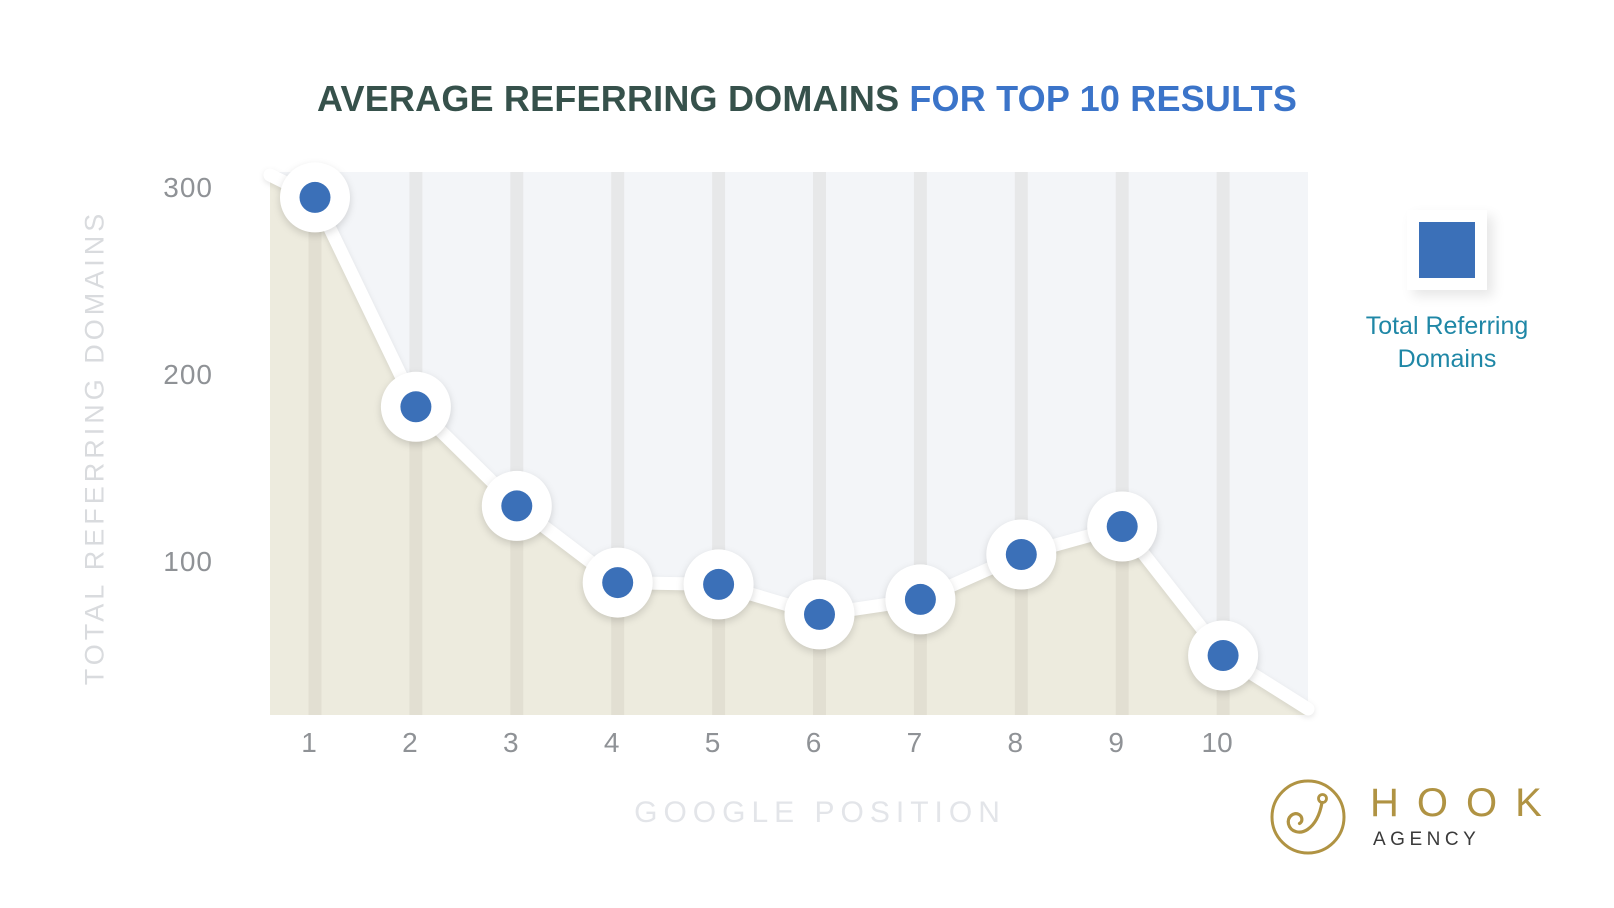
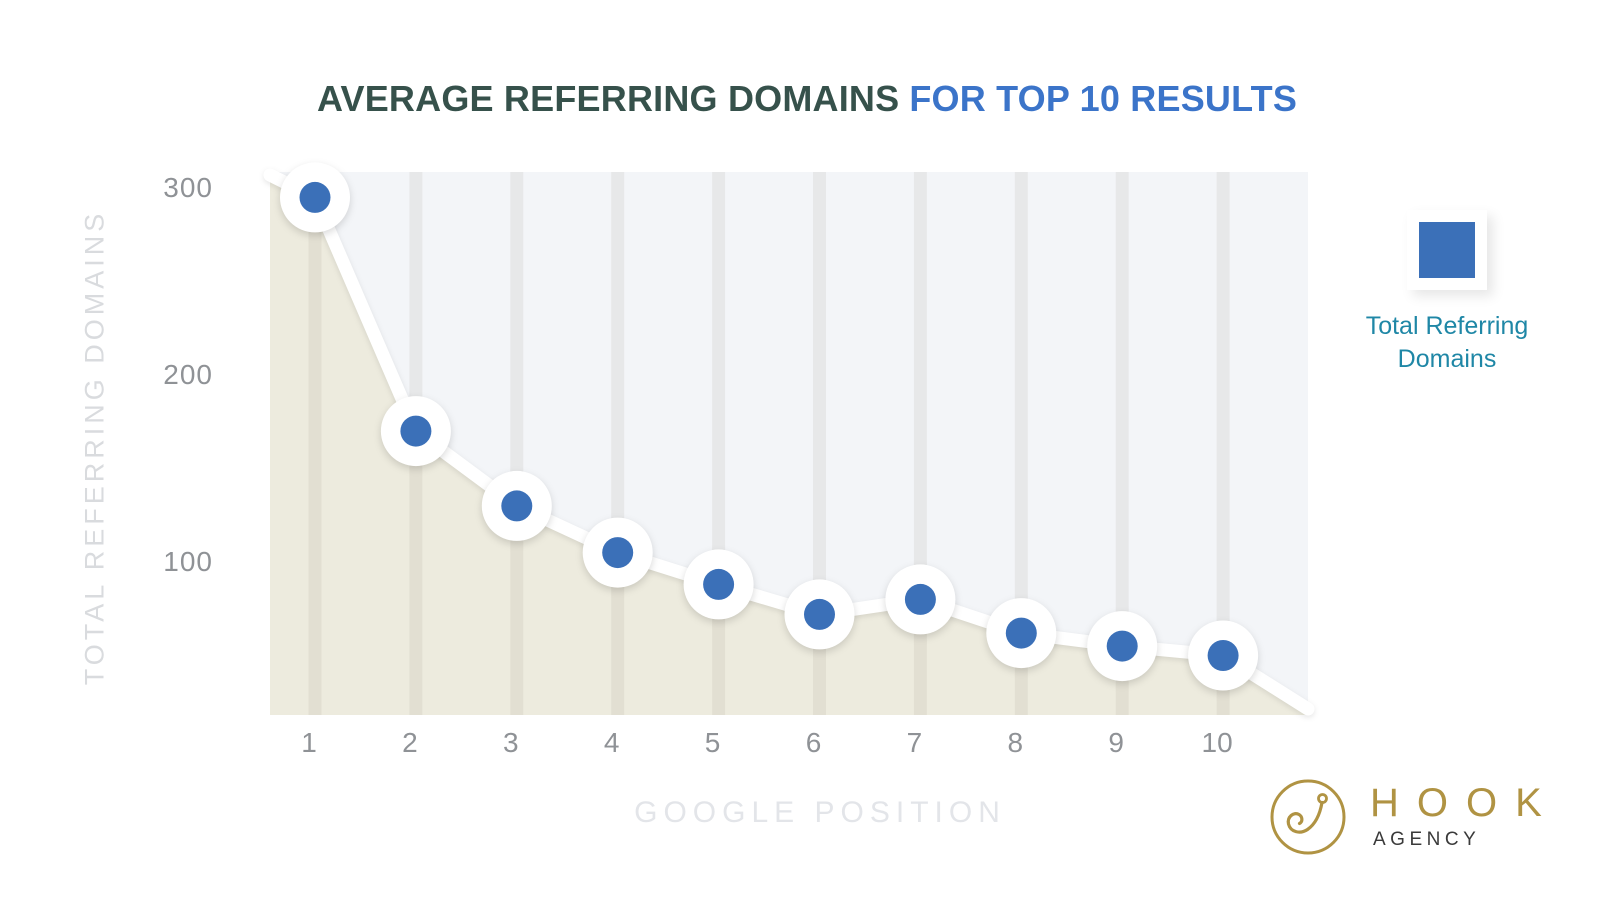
2: 183 -> 170
4: 89 -> 105
8: 104 -> 62
9: 119 -> 55
